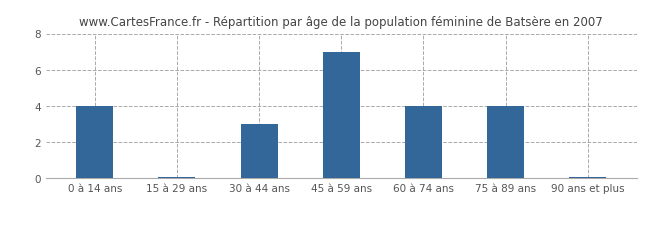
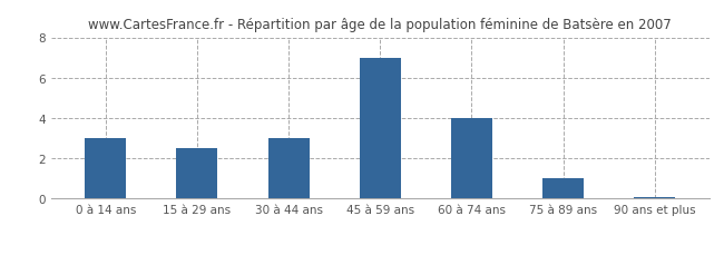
0 à 14 ans: 4.0 -> 3.0
15 à 29 ans: 0.1 -> 2.5
75 à 89 ans: 4.0 -> 1.0
